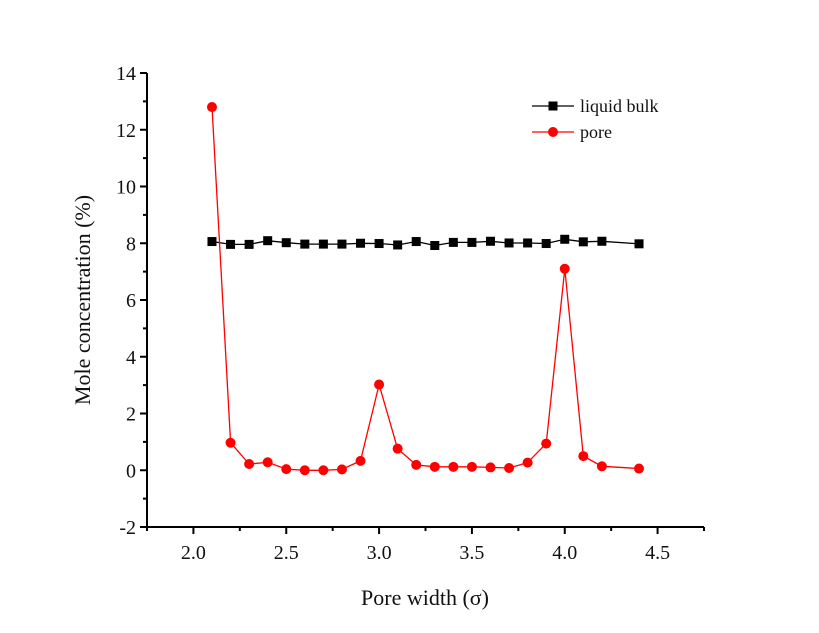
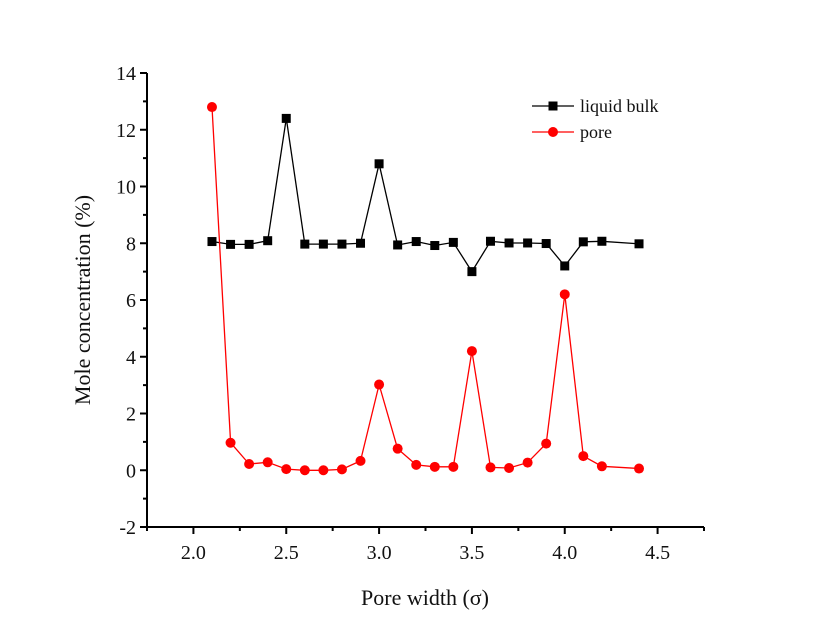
liquid bulk/2.5: 8.0 -> 12.4
liquid bulk/3.0: 8.0 -> 10.8
liquid bulk/3.5: 8.0 -> 7.0
pore/3.5: 0.1 -> 4.2
liquid bulk/4.0: 8.1 -> 7.2
pore/4.0: 7.1 -> 6.2
